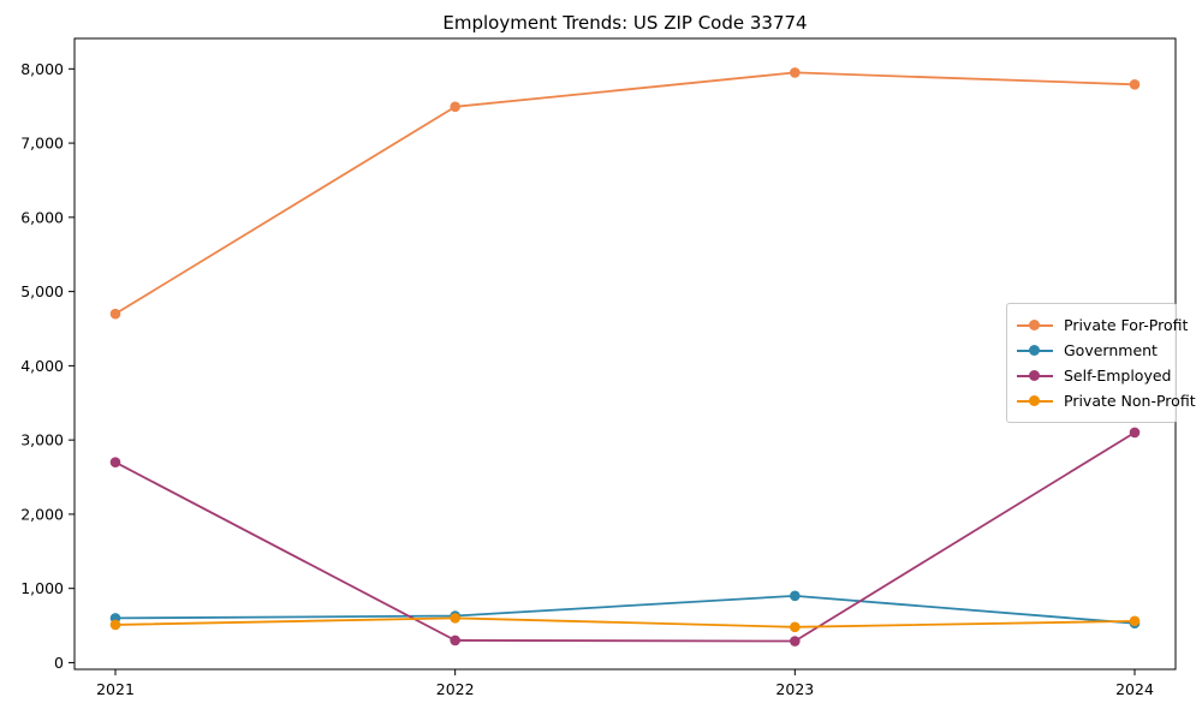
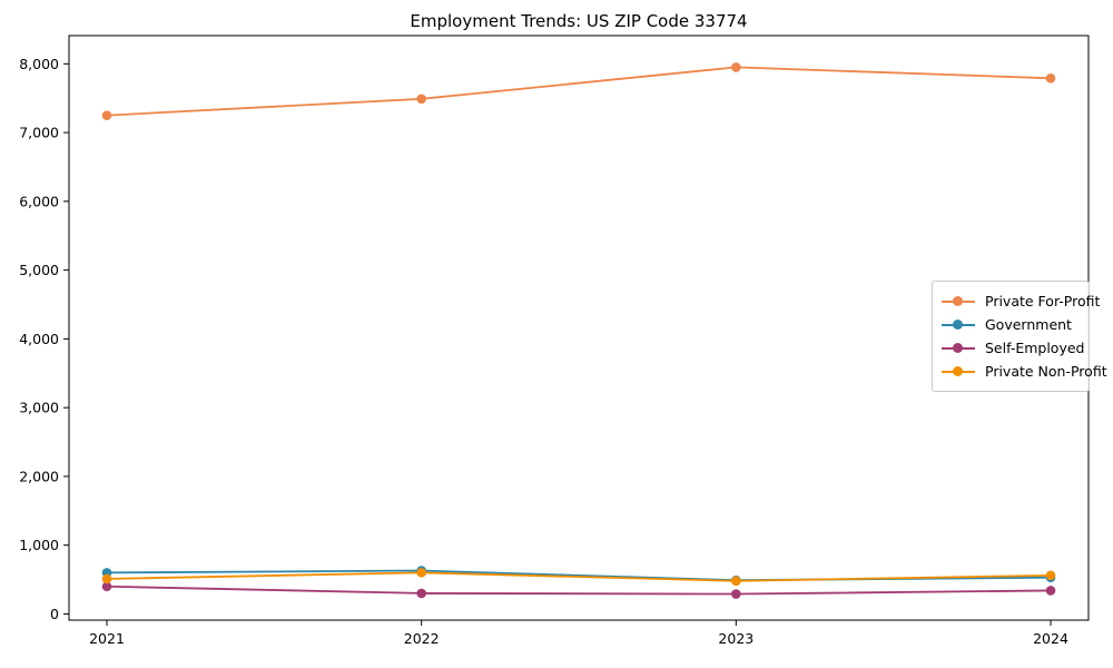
Private For-Profit/2021: 4700 -> 7200
Self-Employed/2021: 2700 -> 400
Government/2023: 900 -> 500
Self-Employed/2024: 3100 -> 300
